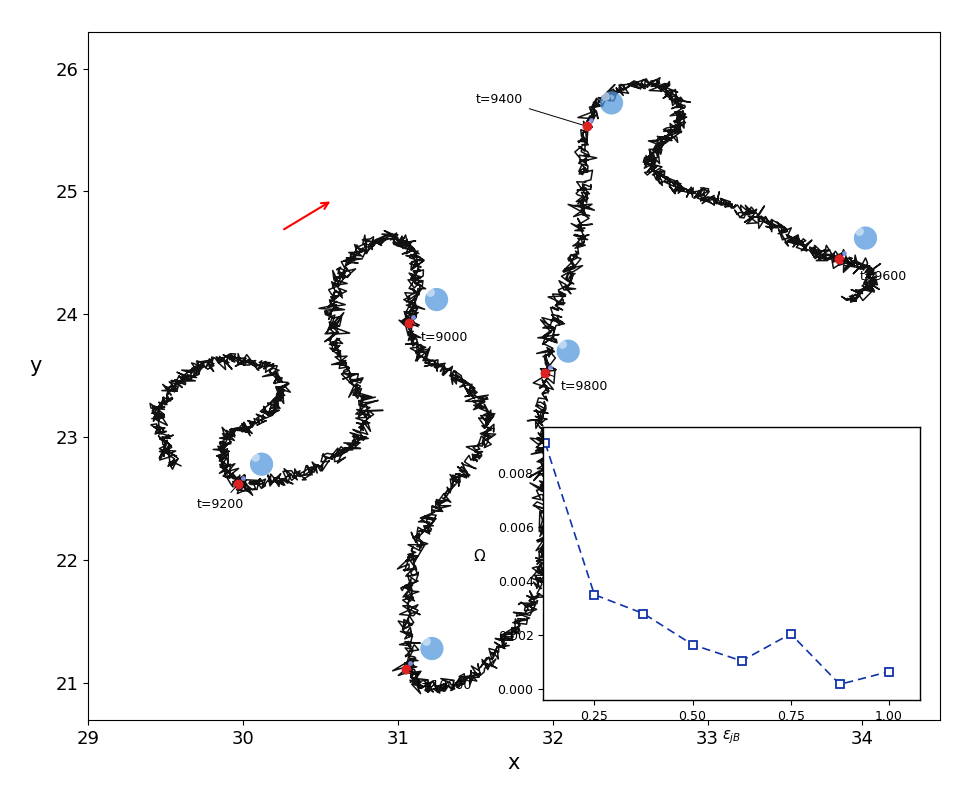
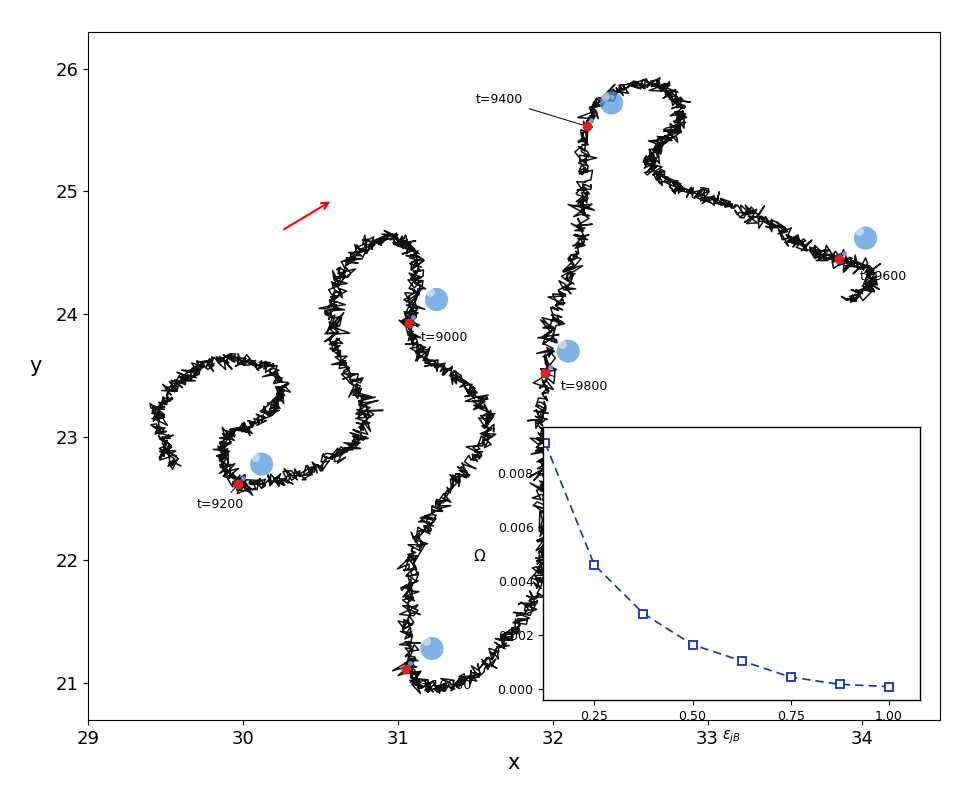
0.25: 0.00350 -> 0.00460
0.75: 0.00205 -> 0.00045
1.00: 0.00065 -> 0.00010
